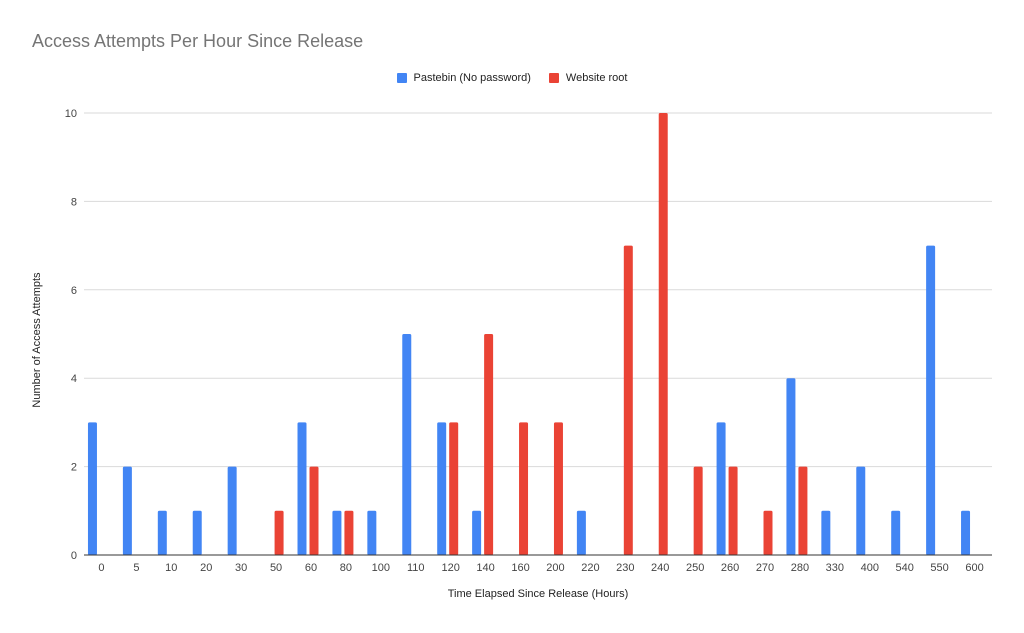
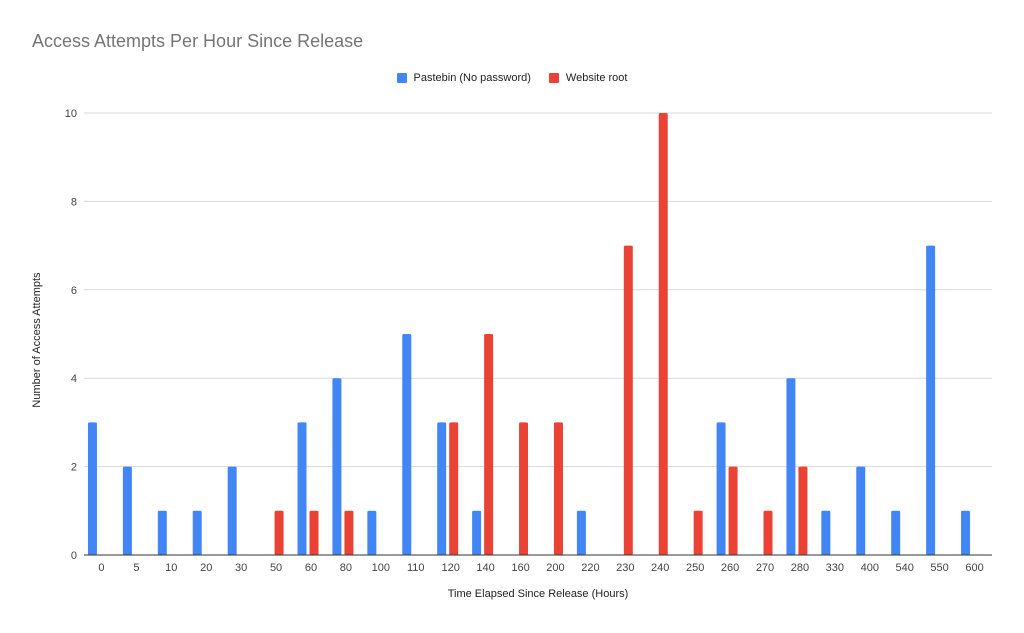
Website root/60: 2 -> 1
Pastebin (No password)/80: 1 -> 4
Website root/250: 2 -> 1
